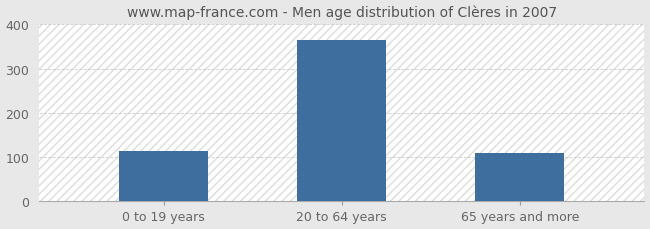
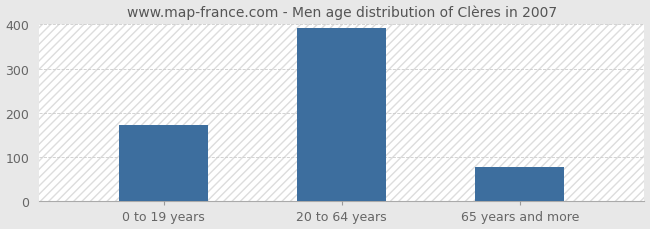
0 to 19 years: 115 -> 173
20 to 64 years: 365 -> 392
65 years and more: 110 -> 78
